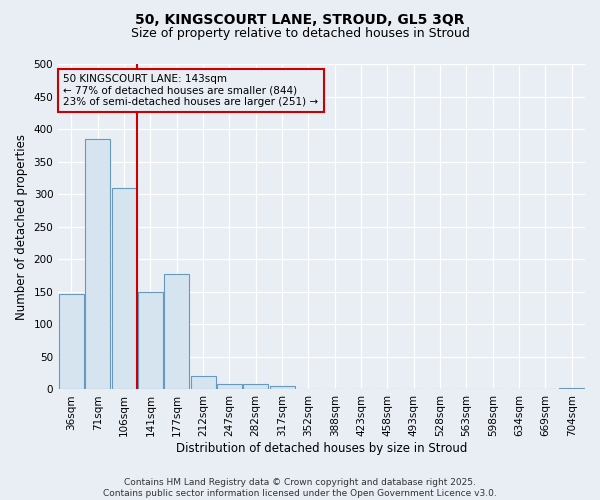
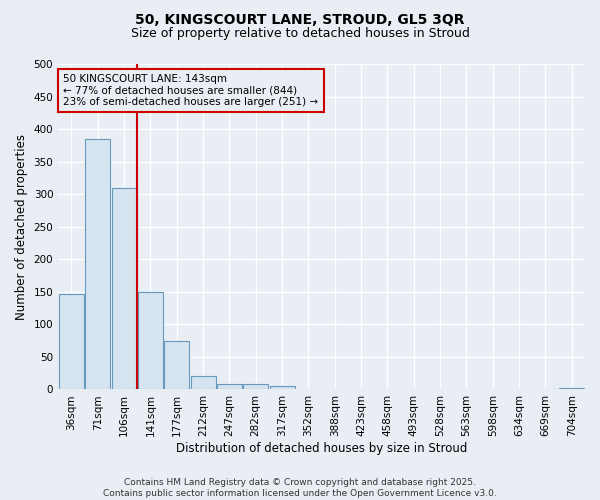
177sqm: 178 -> 75
